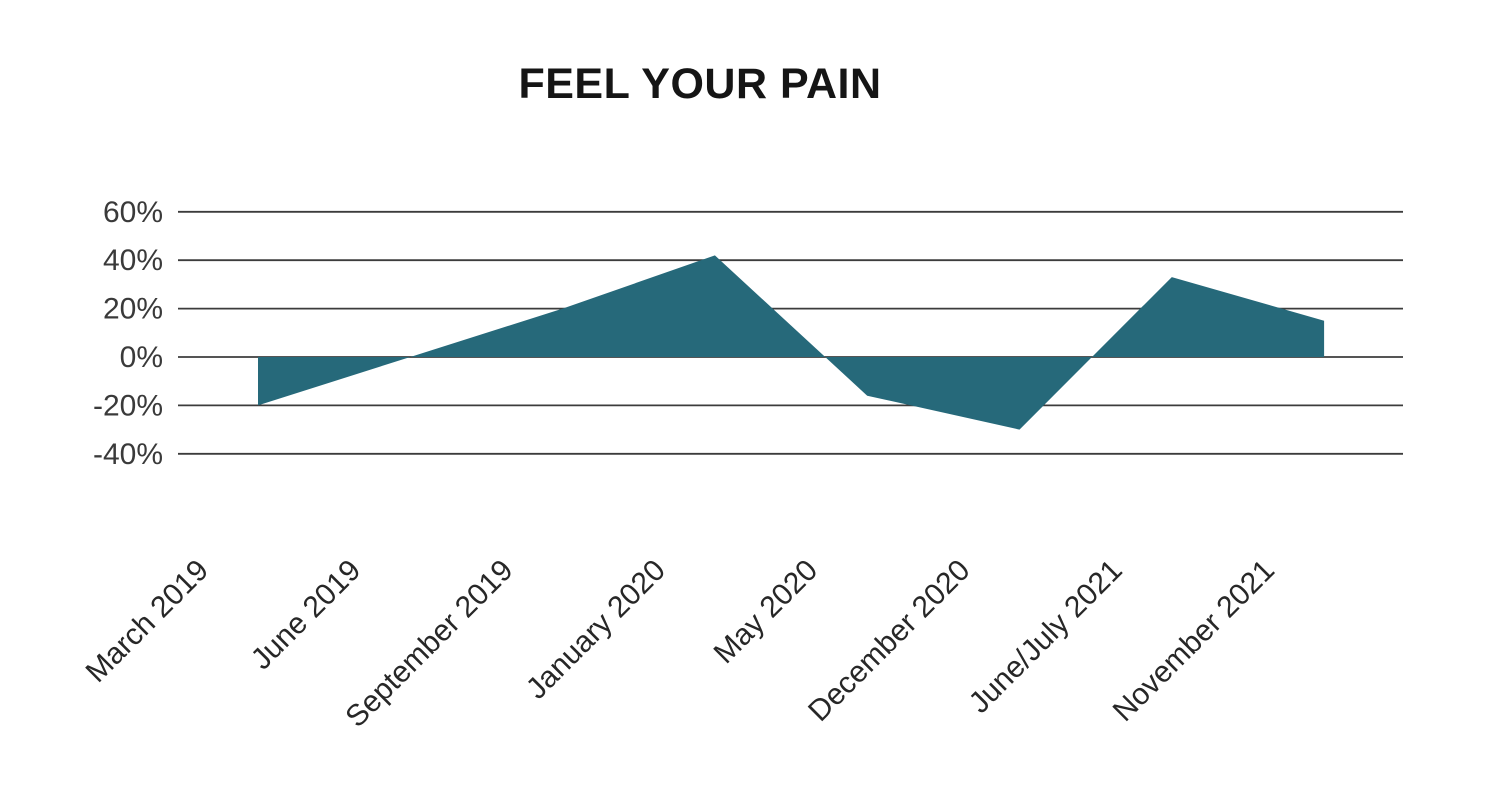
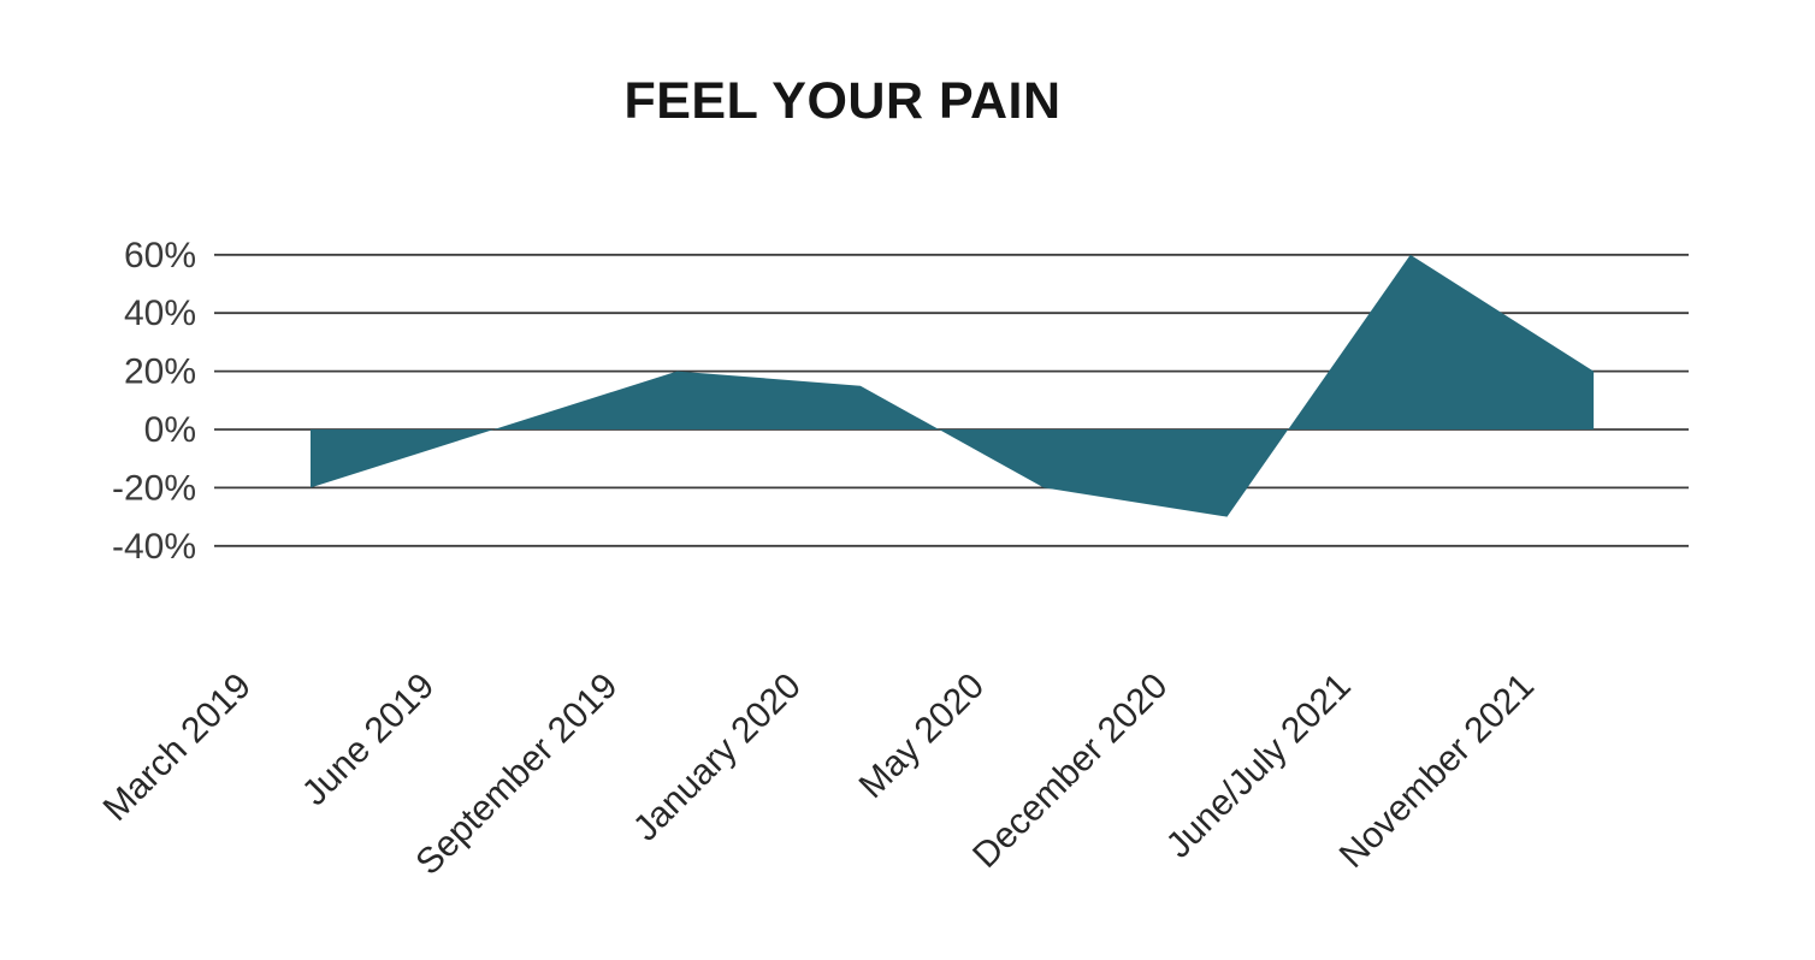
January 2020: 42% -> 15%
May 2020: -16% -> -20%
June/July 2021: 33% -> 60%
November 2021: 15% -> 20%
